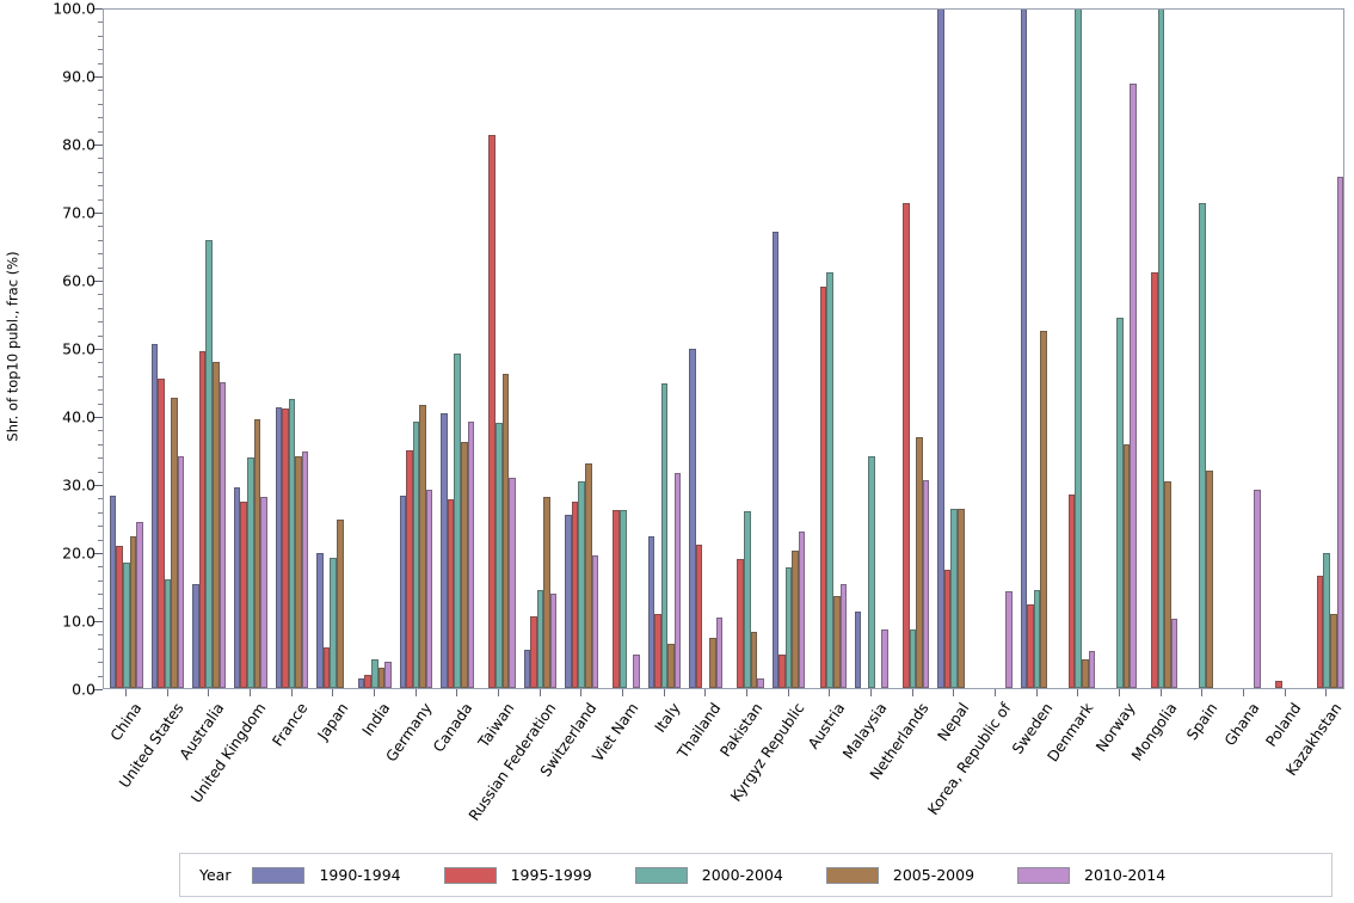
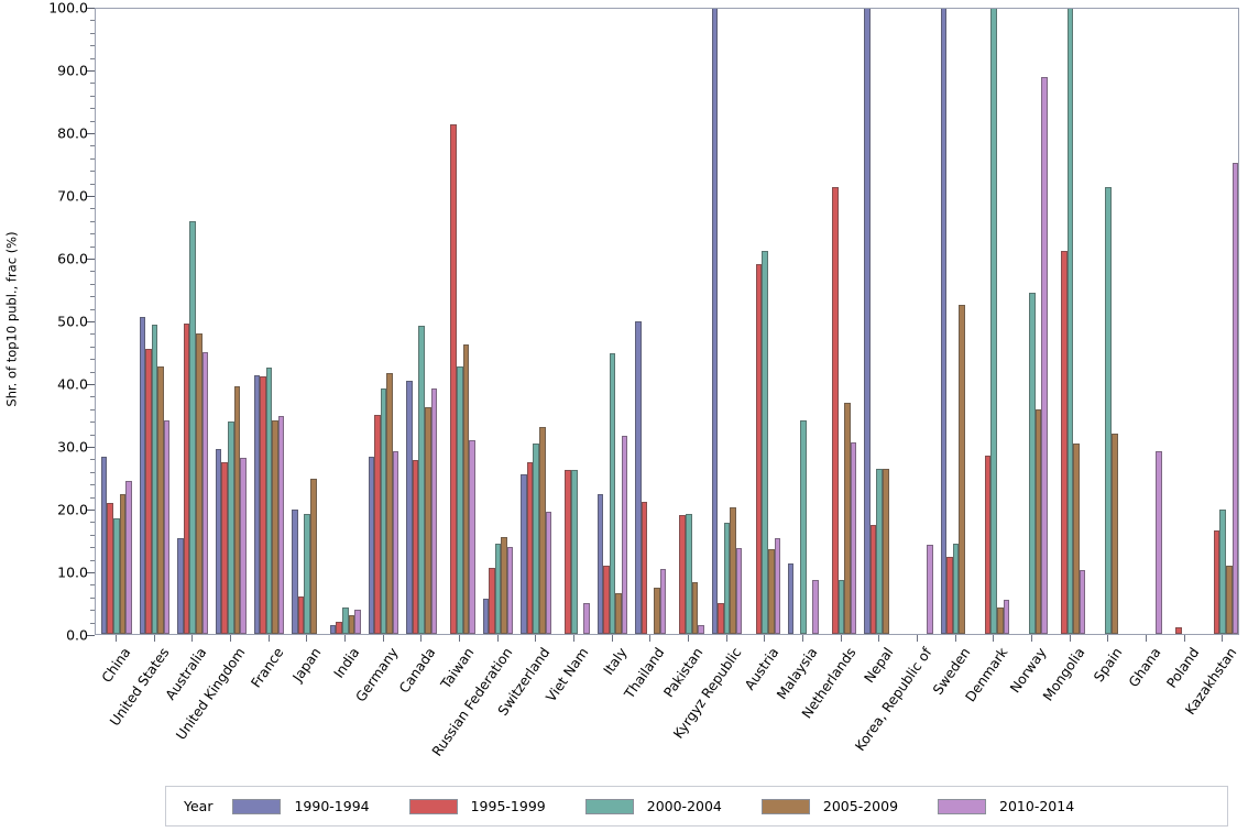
2000-2004/United States: 16 -> 49
2000-2004/Taiwan: 39 -> 43
2005-2009/Russian Federation: 28 -> 16
2000-2004/Pakistan: 26 -> 19
1990-1994/Kyrgyz Republic: 67 -> 100
2010-2014/Kyrgyz Republic: 23 -> 14
